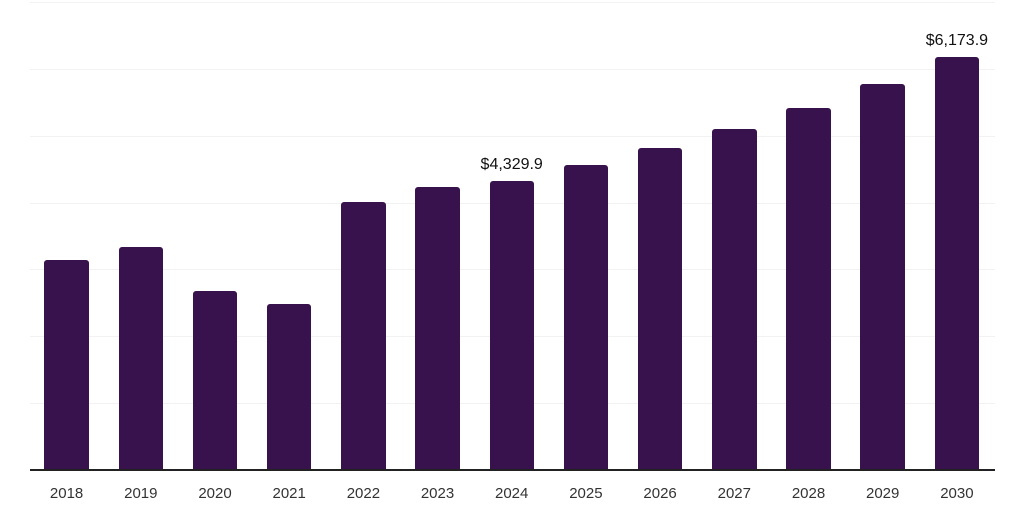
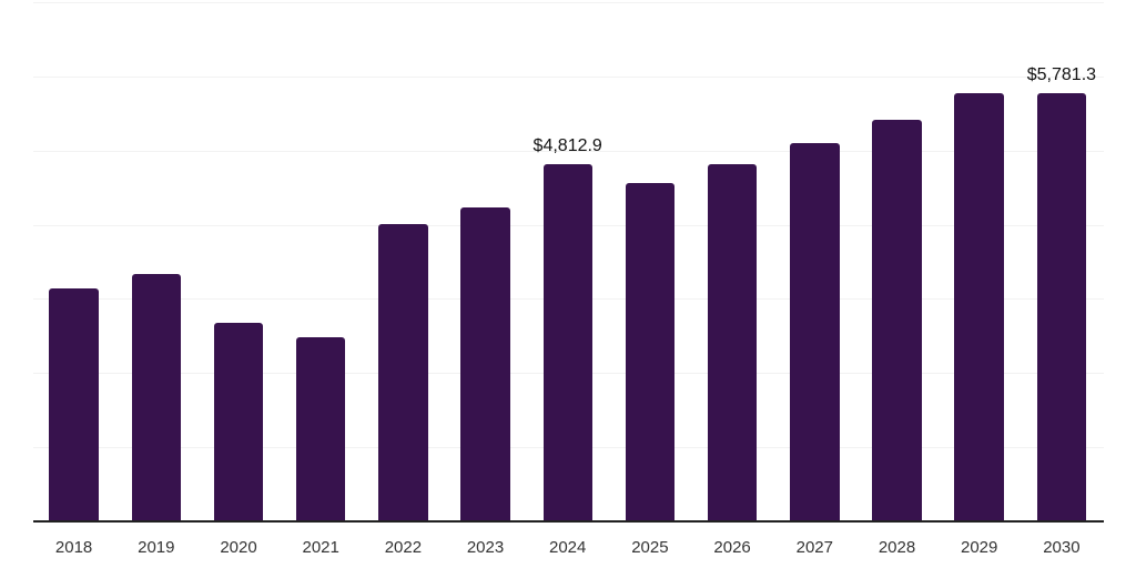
2024: $4,329.9 -> $4,812.9
2030: $6,173.9 -> $5,781.3
